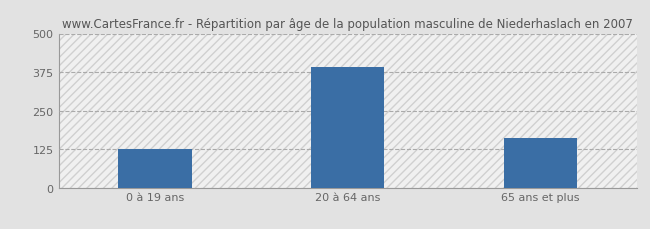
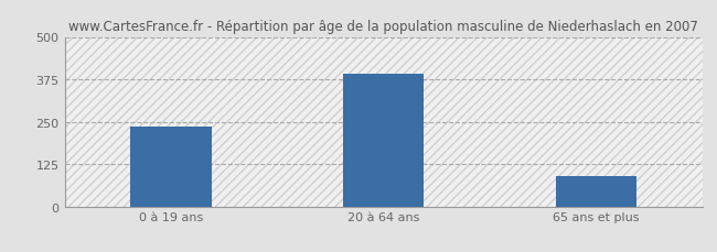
0 à 19 ans: 125 -> 237
65 ans et plus: 160 -> 90
